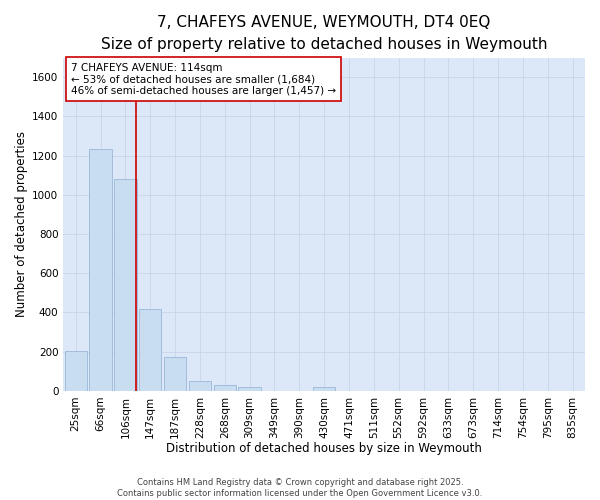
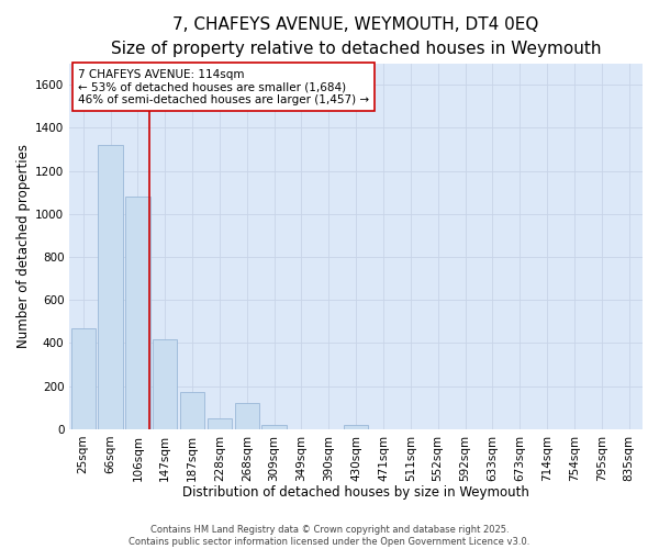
25sqm: 200 -> 470
66sqm: 1240 -> 1320
268sqm: 30 -> 120
